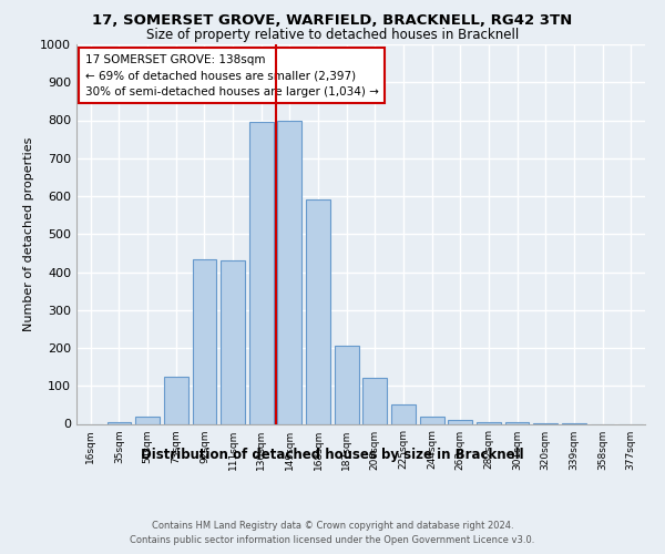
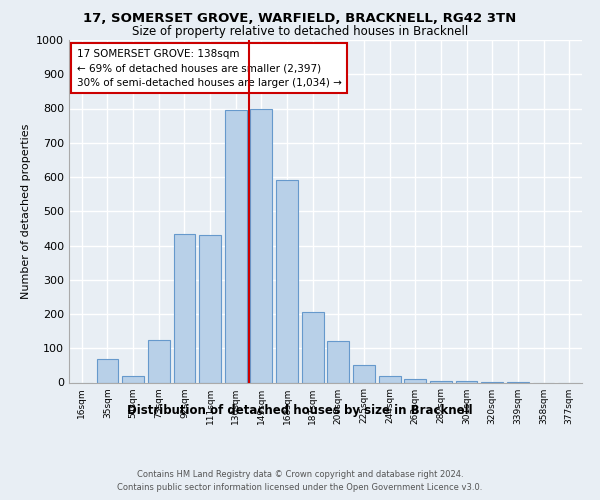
35sqm: 5 -> 70
